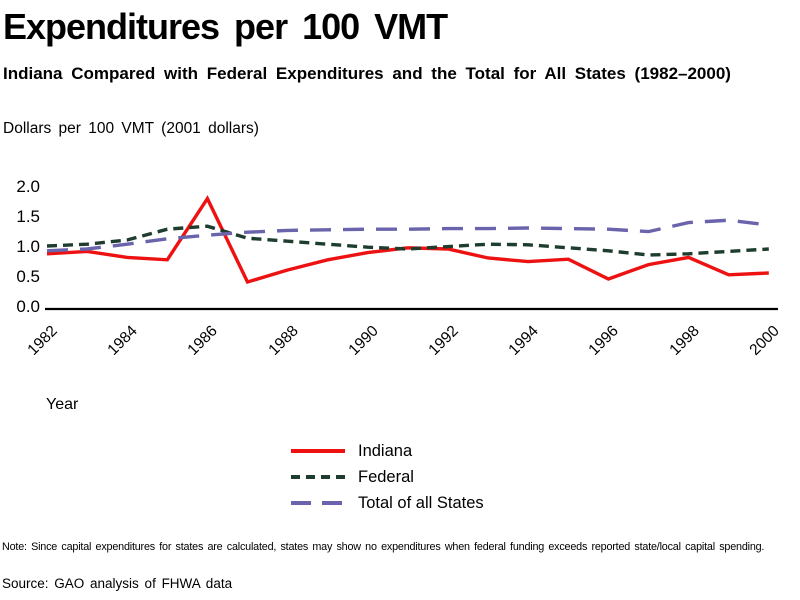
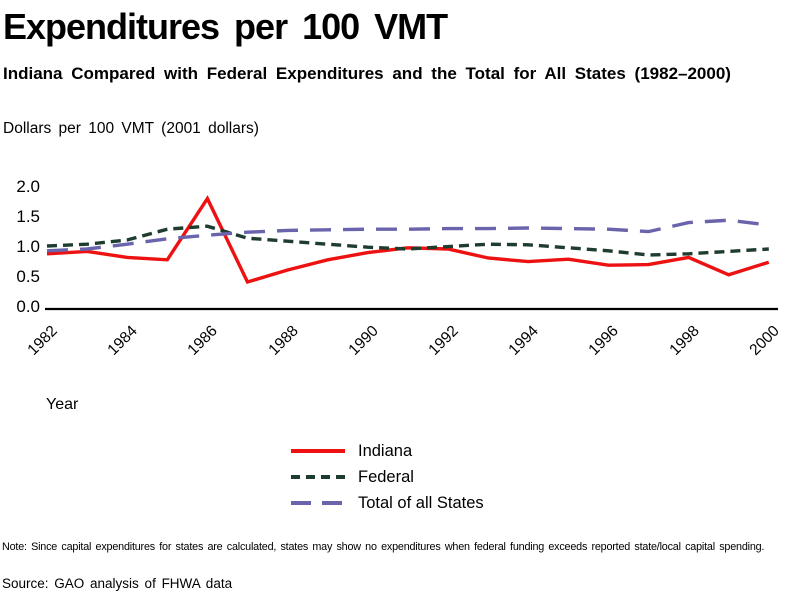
Indiana/1996: 0.5 -> 0.7
Indiana/2000: 0.6 -> 0.8
